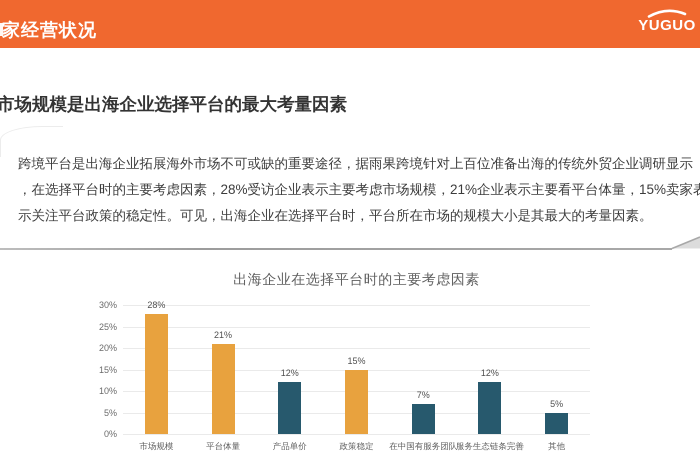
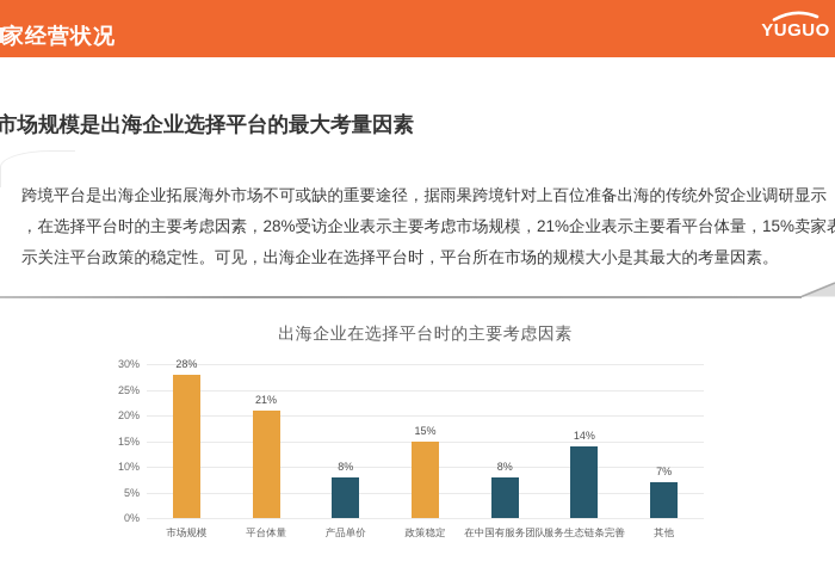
产品单价: 12% -> 8%
在中国有服务团队: 7% -> 8%
服务生态链条完善: 12% -> 14%
其他: 5% -> 7%
